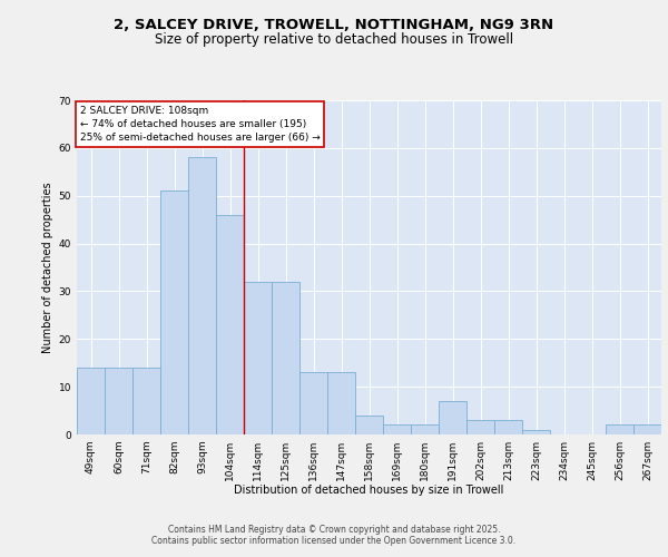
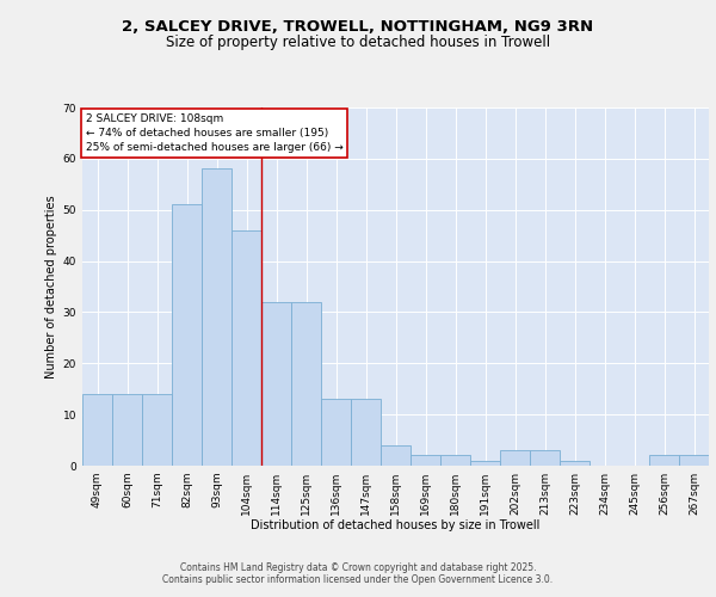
191sqm: 7 -> 1
